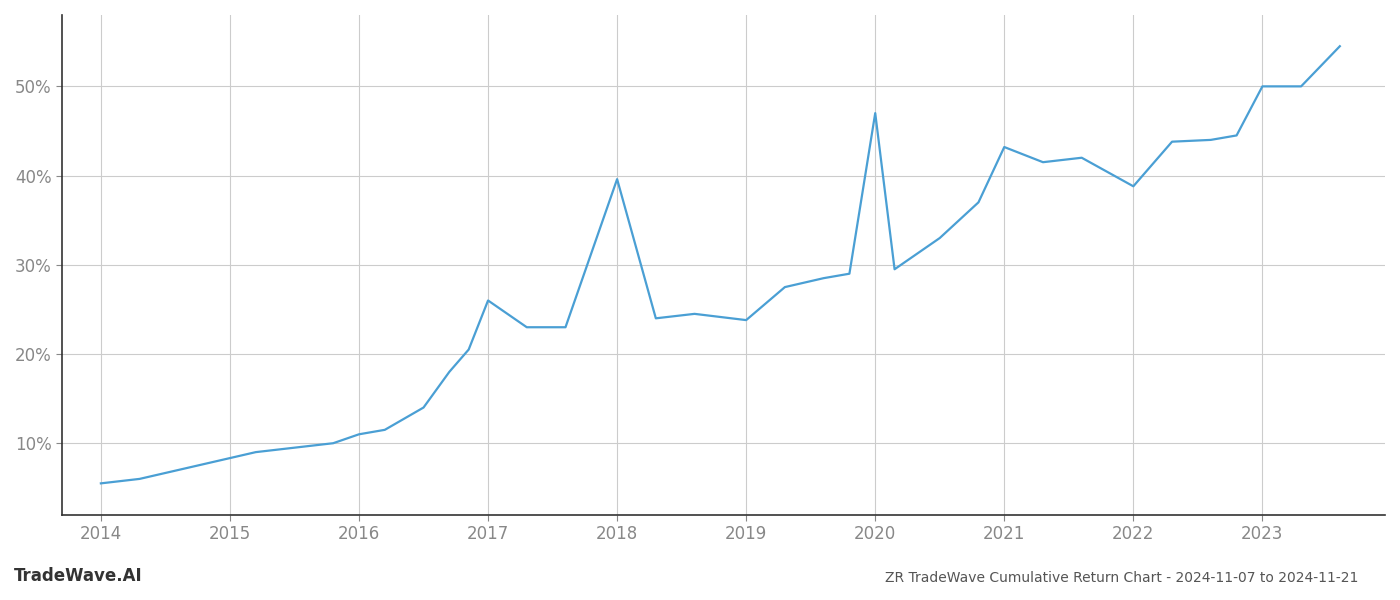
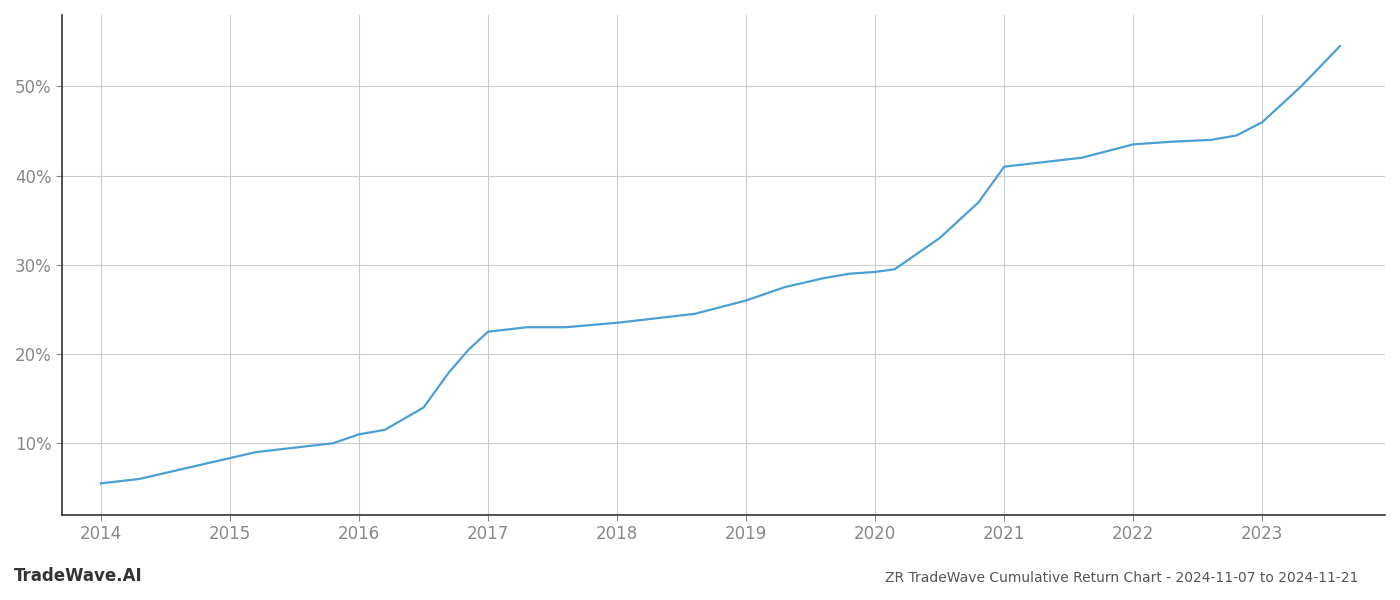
2017: 26.0% -> 22.5%
2018: 39.6% -> 23.5%
2019: 23.8% -> 26.0%
2020: 47.0% -> 29.2%
2021: 43.2% -> 41.0%
2022: 38.8% -> 43.5%
2023: 50.0% -> 46.0%
